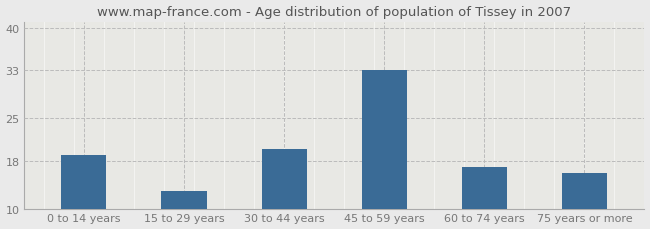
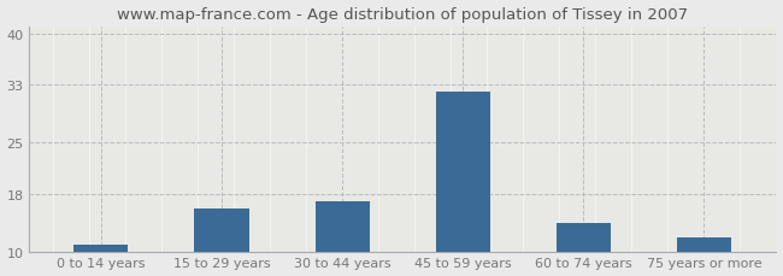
0 to 14 years: 19 -> 11
15 to 29 years: 13 -> 16
30 to 44 years: 20 -> 17
45 to 59 years: 33 -> 32
60 to 74 years: 17 -> 14
75 years or more: 16 -> 12
